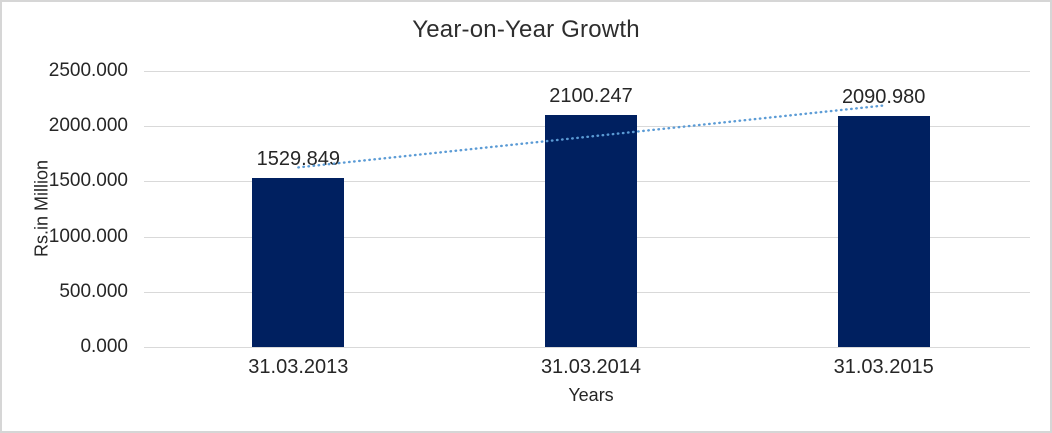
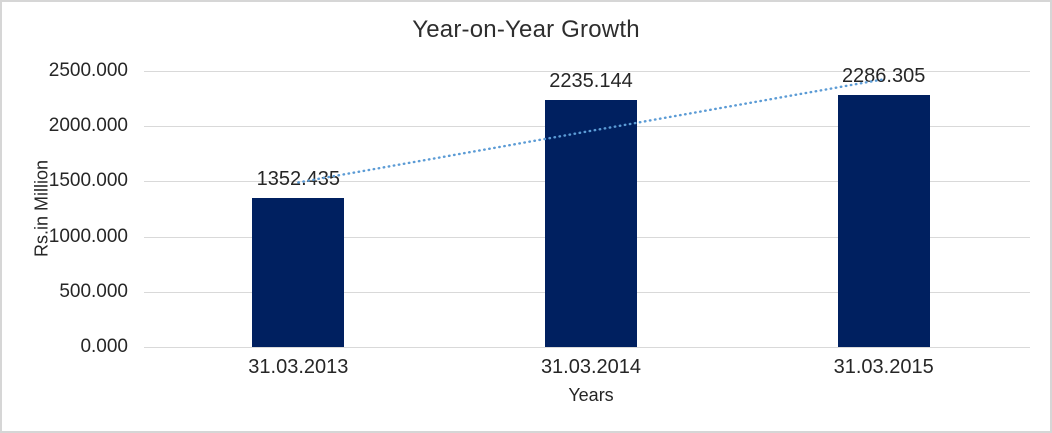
31.03.2013: 1529.849 -> 1352.435
31.03.2014: 2100.247 -> 2235.144
31.03.2015: 2090.980 -> 2286.305
